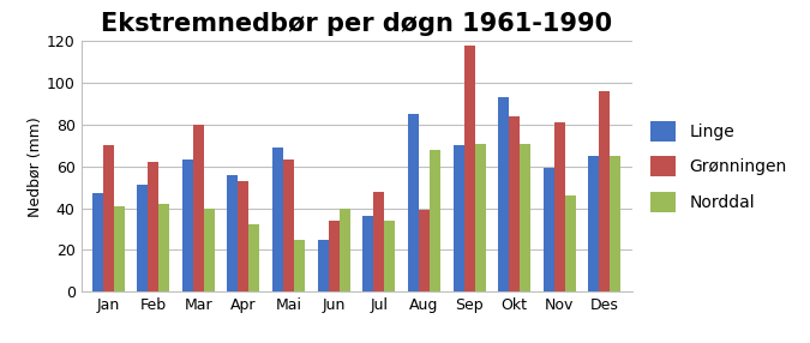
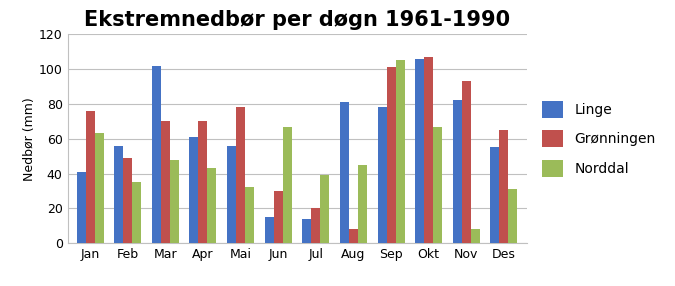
Linge/Jan: 47 -> 41
Grønningen/Jan: 70 -> 76
Norddal/Jan: 41 -> 63
Linge/Feb: 51 -> 56
Grønningen/Feb: 62 -> 49
Norddal/Feb: 42 -> 35
Linge/Mar: 63 -> 102
Grønningen/Mar: 80 -> 70
Norddal/Mar: 40 -> 48
Linge/Apr: 56 -> 61
Grønningen/Apr: 53 -> 70
Norddal/Apr: 32 -> 43
Linge/Mai: 69 -> 56
Grønningen/Mai: 63 -> 78
Norddal/Mai: 25 -> 32
Linge/Jun: 25 -> 15
Grønningen/Jun: 34 -> 30
Norddal/Jun: 40 -> 67
Linge/Jul: 36 -> 14
Grønningen/Jul: 48 -> 20
Norddal/Jul: 34 -> 39
Linge/Aug: 85 -> 81
Grønningen/Aug: 39 -> 8
Norddal/Aug: 68 -> 45
Linge/Sep: 70 -> 78
Grønningen/Sep: 118 -> 101
Norddal/Sep: 71 -> 105
Linge/Okt: 93 -> 106
Grønningen/Okt: 84 -> 107
Norddal/Okt: 71 -> 67
Linge/Nov: 59 -> 82
Grønningen/Nov: 81 -> 93
Norddal/Nov: 46 -> 8
Linge/Des: 65 -> 55
Grønningen/Des: 96 -> 65
Norddal/Des: 65 -> 31
